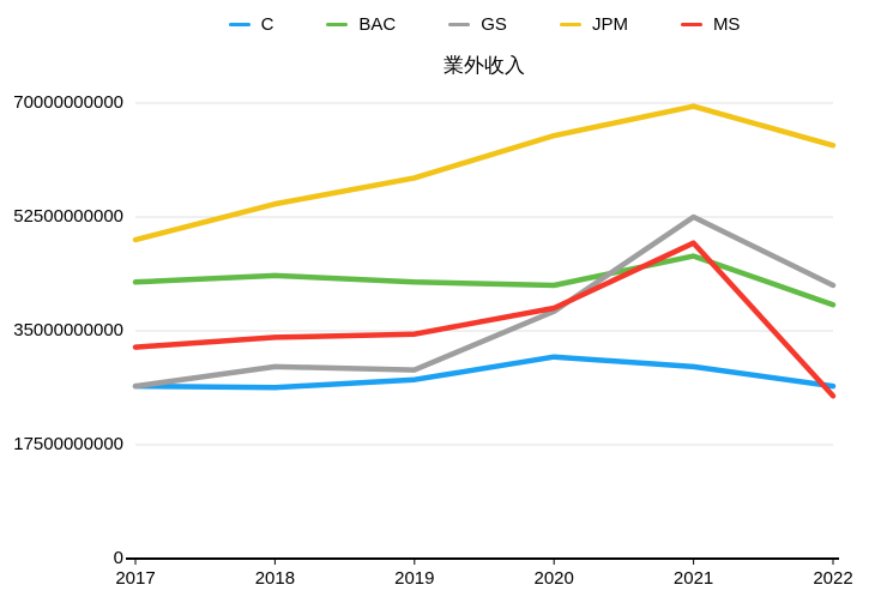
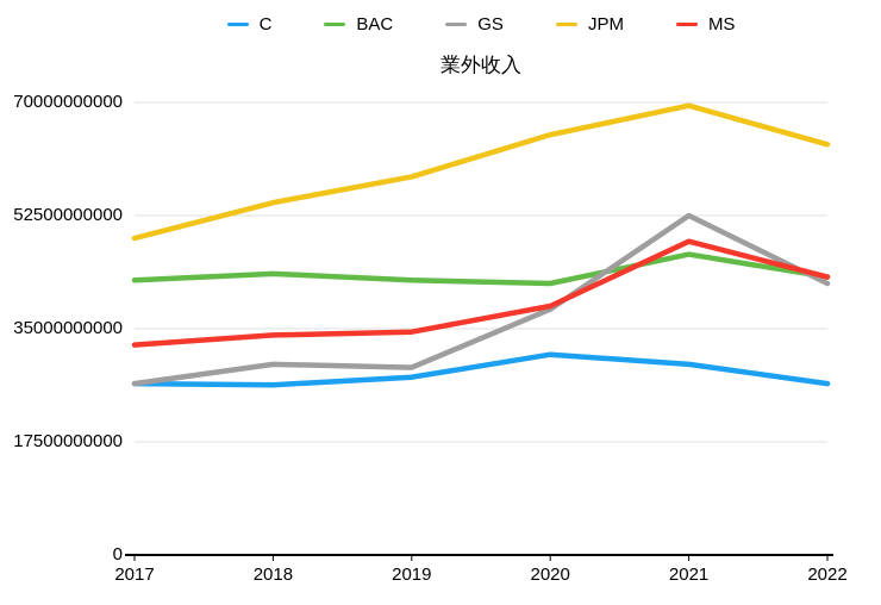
BAC/2022: 39000000000 -> 43000000000
MS/2022: 25000000000 -> 43000000000
